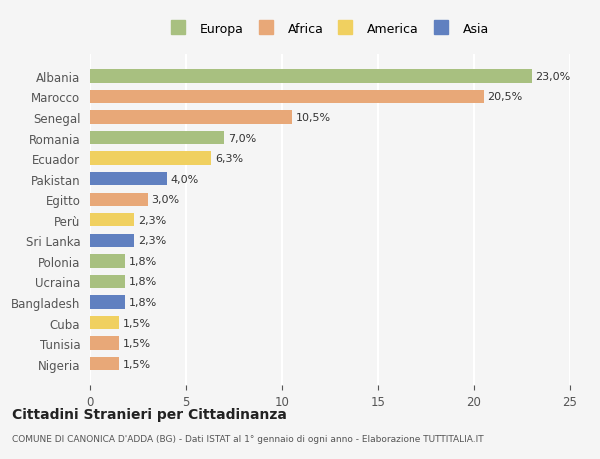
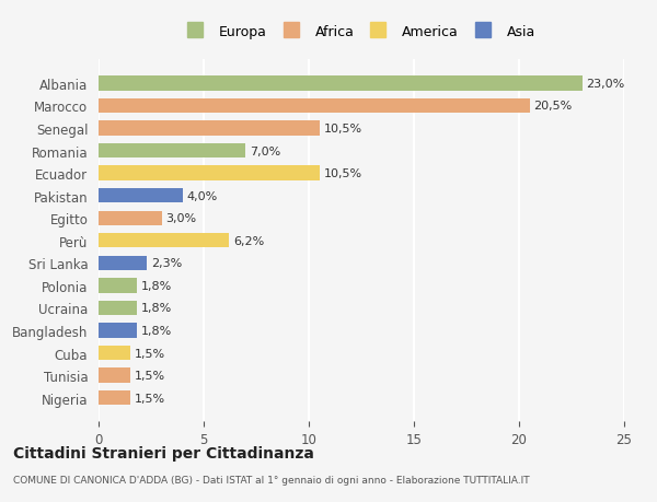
Ecuador: 6,3% -> 10,5%
Perù: 2,3% -> 6,2%
